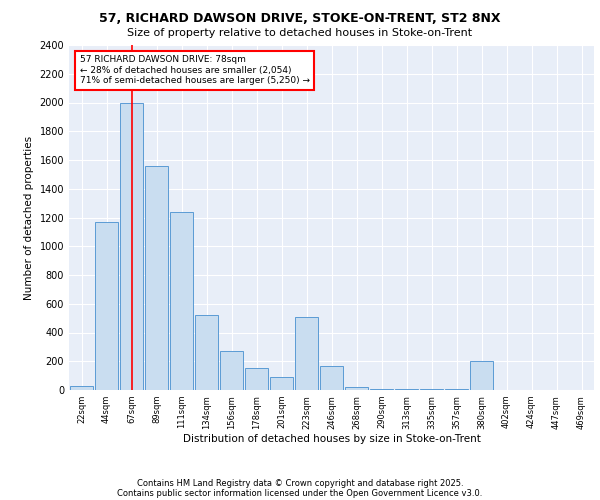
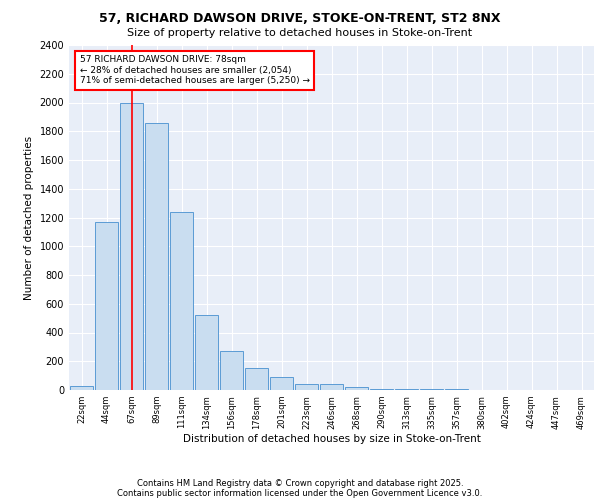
89sqm: 1560 -> 1860
223sqm: 510 -> 40
246sqm: 170 -> 40
380sqm: 200 -> 0
